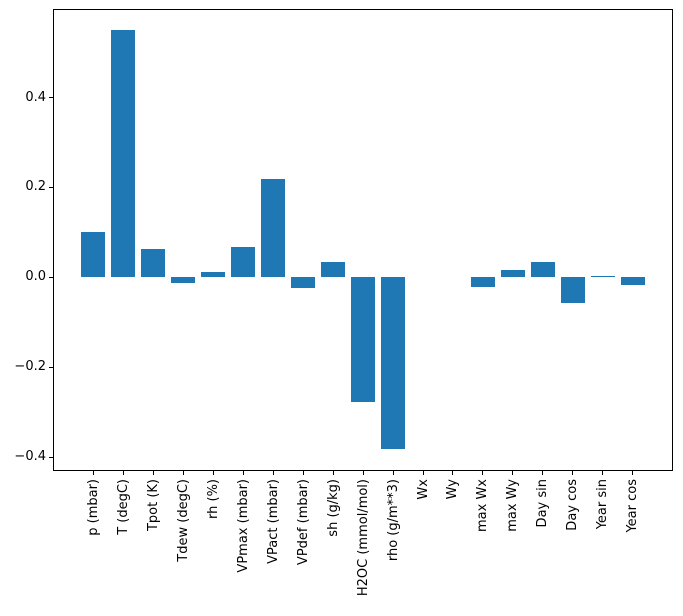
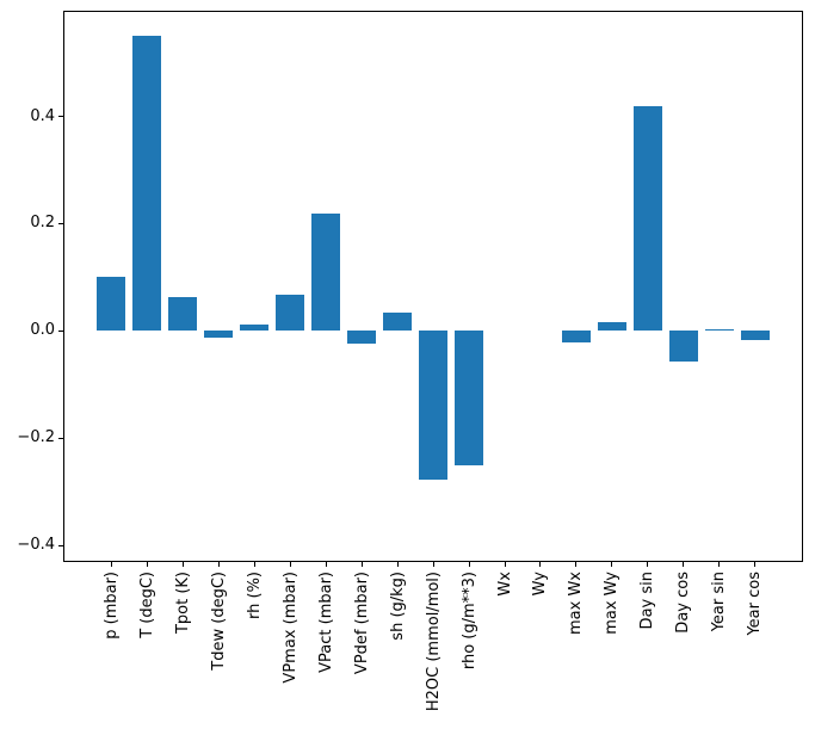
rho (g/m**3): -0.38 -> -0.25
Day sin: 0.03 -> 0.42
